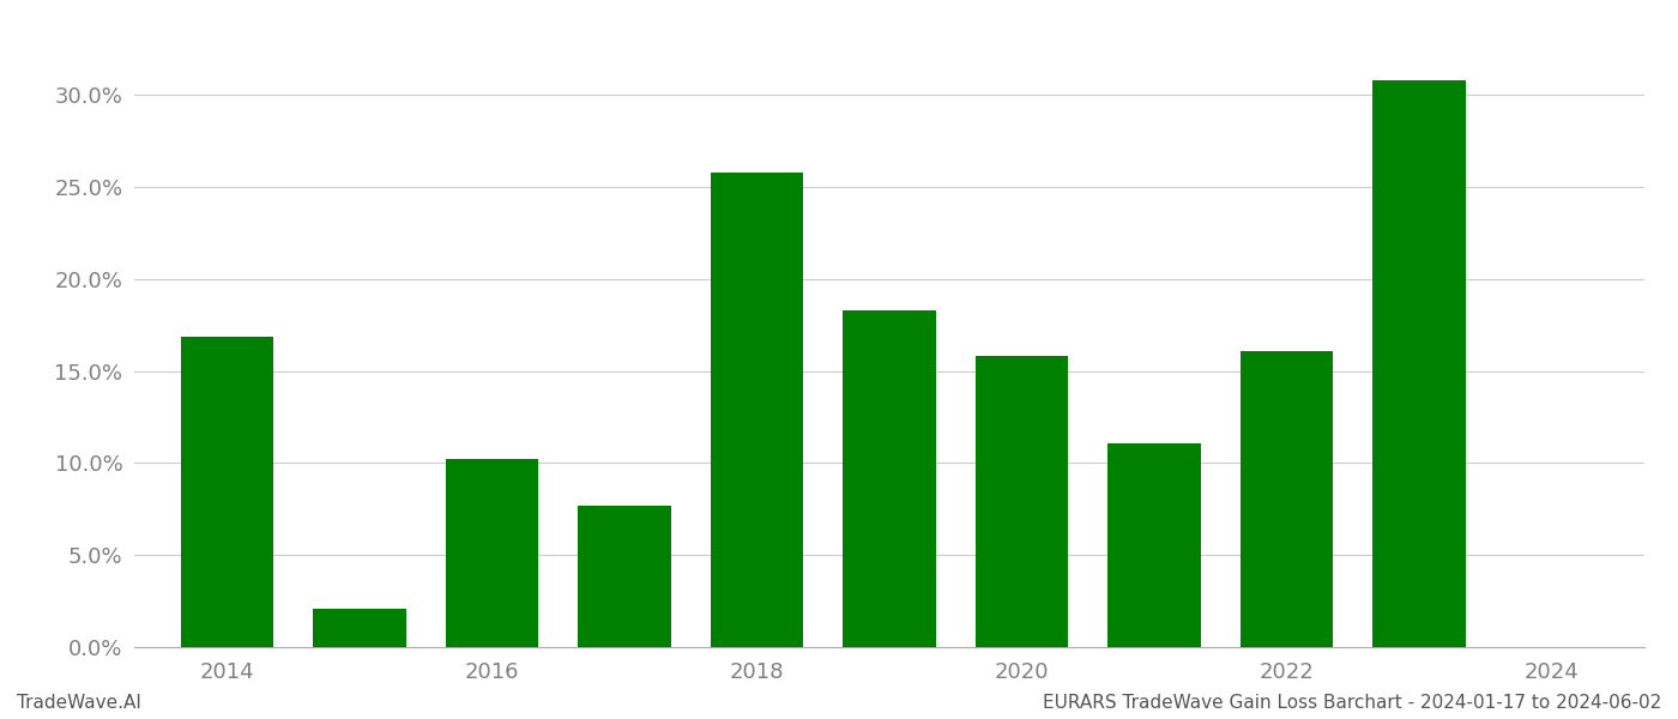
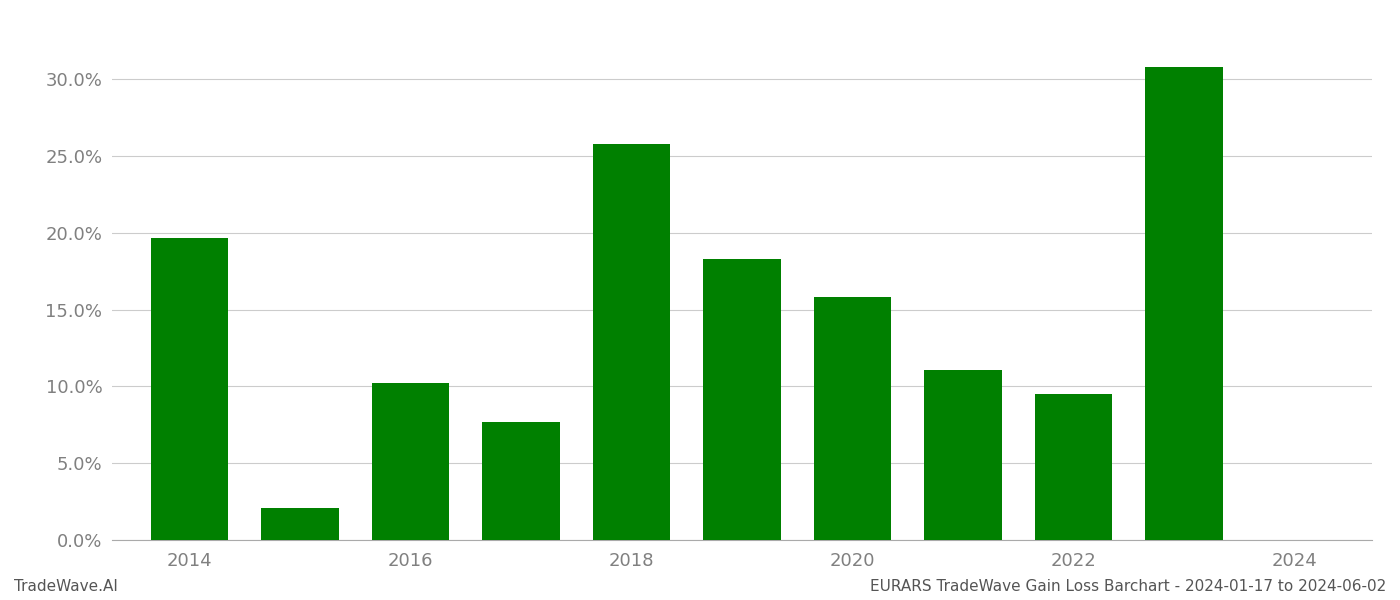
2014: 16.9% -> 19.7%
2022: 16.1% -> 9.5%
